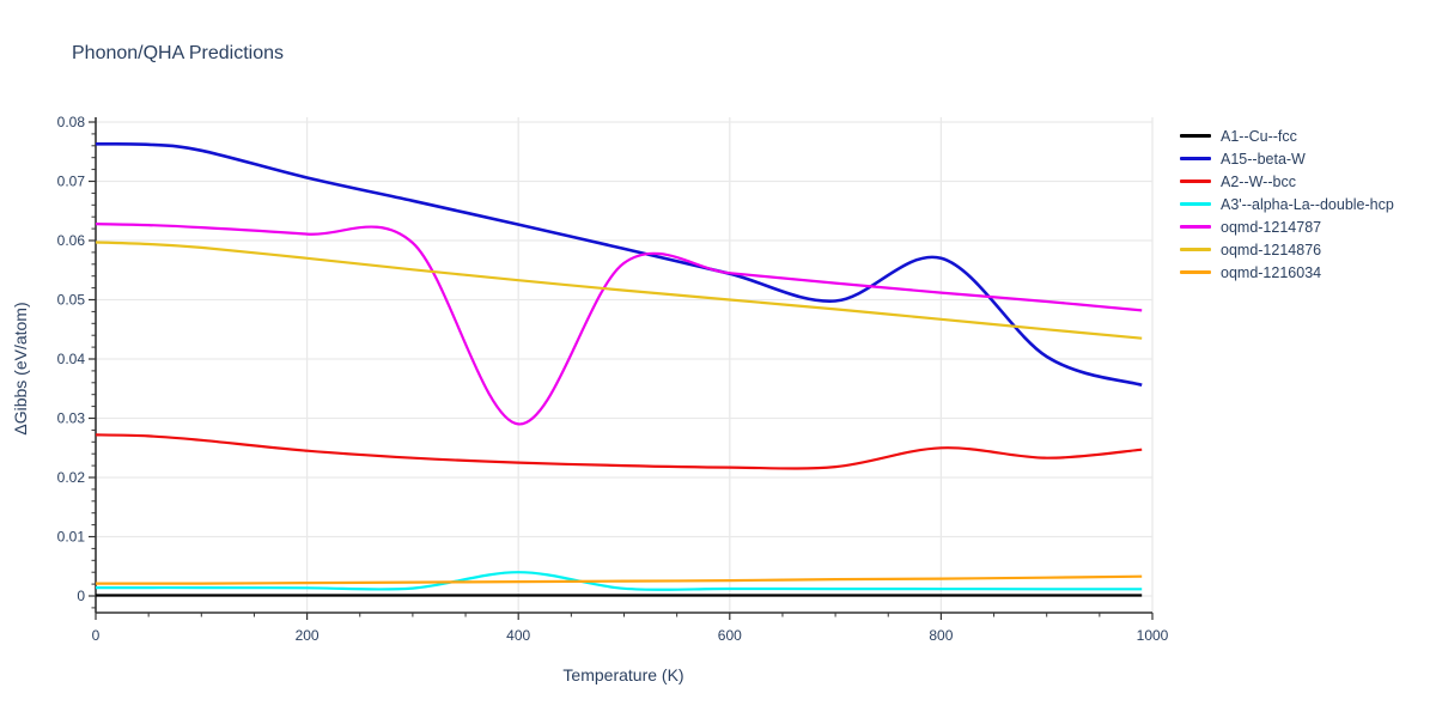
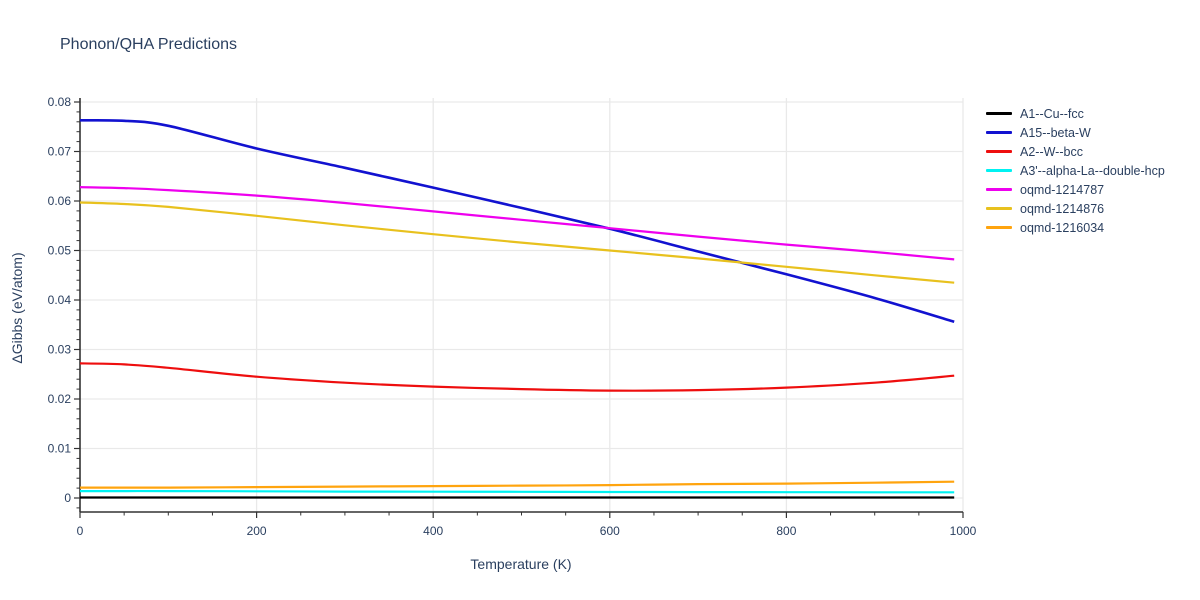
A3'--alpha-La--double-hcp/400: 0.004 -> 0.001
oqmd-1214787/400: 0.029 -> 0.058
A15--beta-W/800: 0.057 -> 0.045
A2--W--bcc/800: 0.025 -> 0.022
